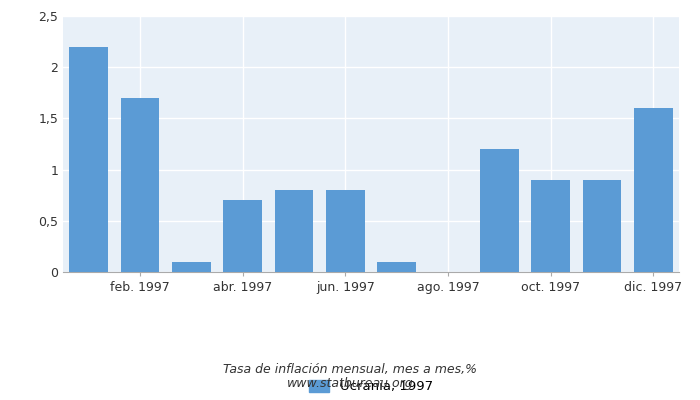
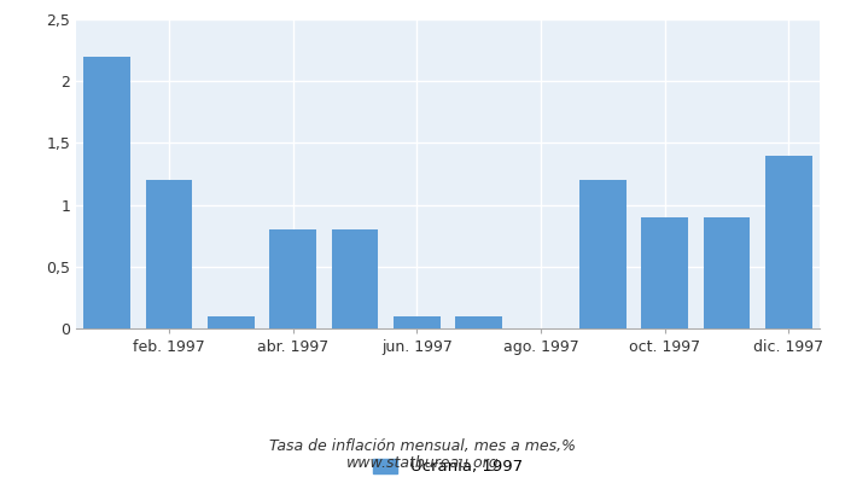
feb. 1997: 1,7 -> 1,2
abr. 1997: 0,7 -> 0,8
jun. 1997: 0,8 -> 0,1
dic. 1997: 1,6 -> 1,4
